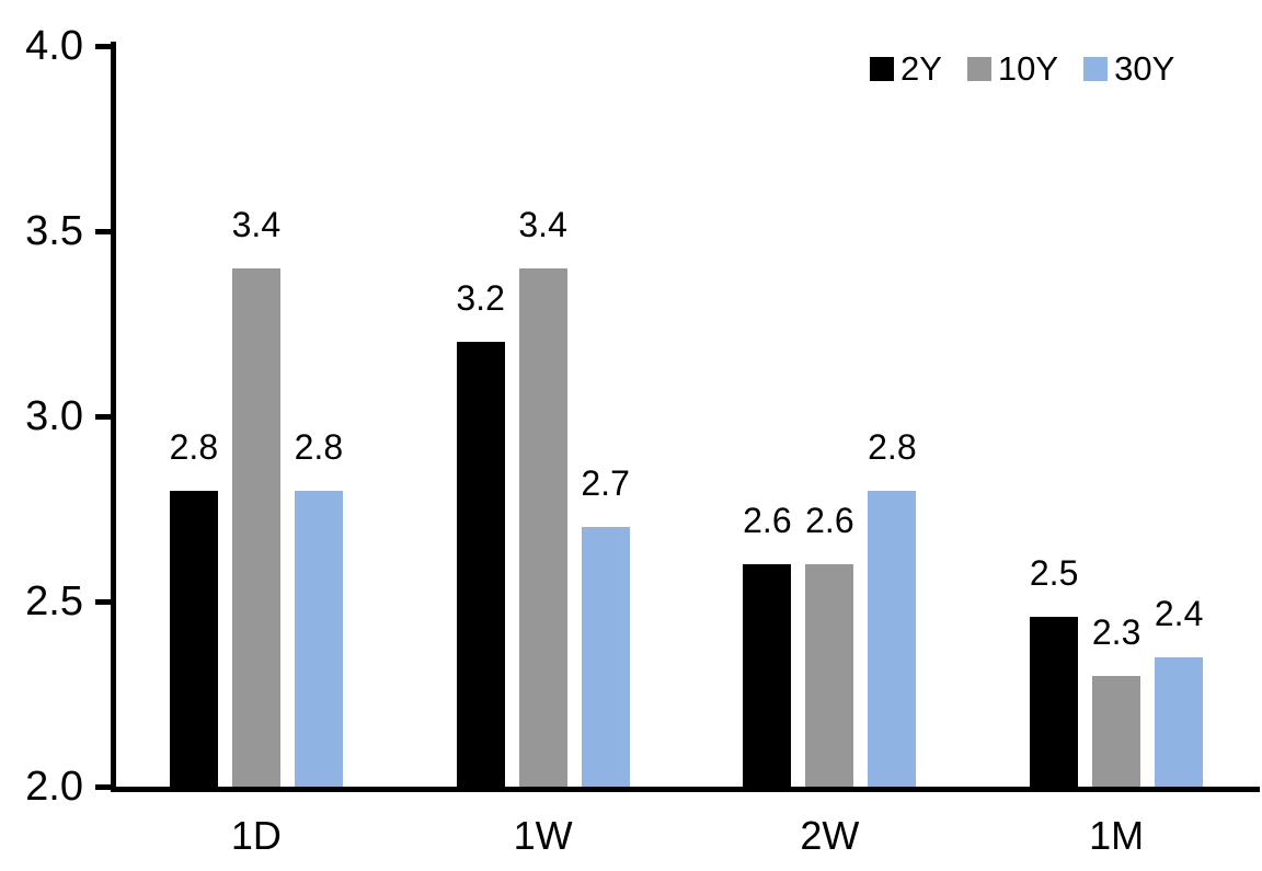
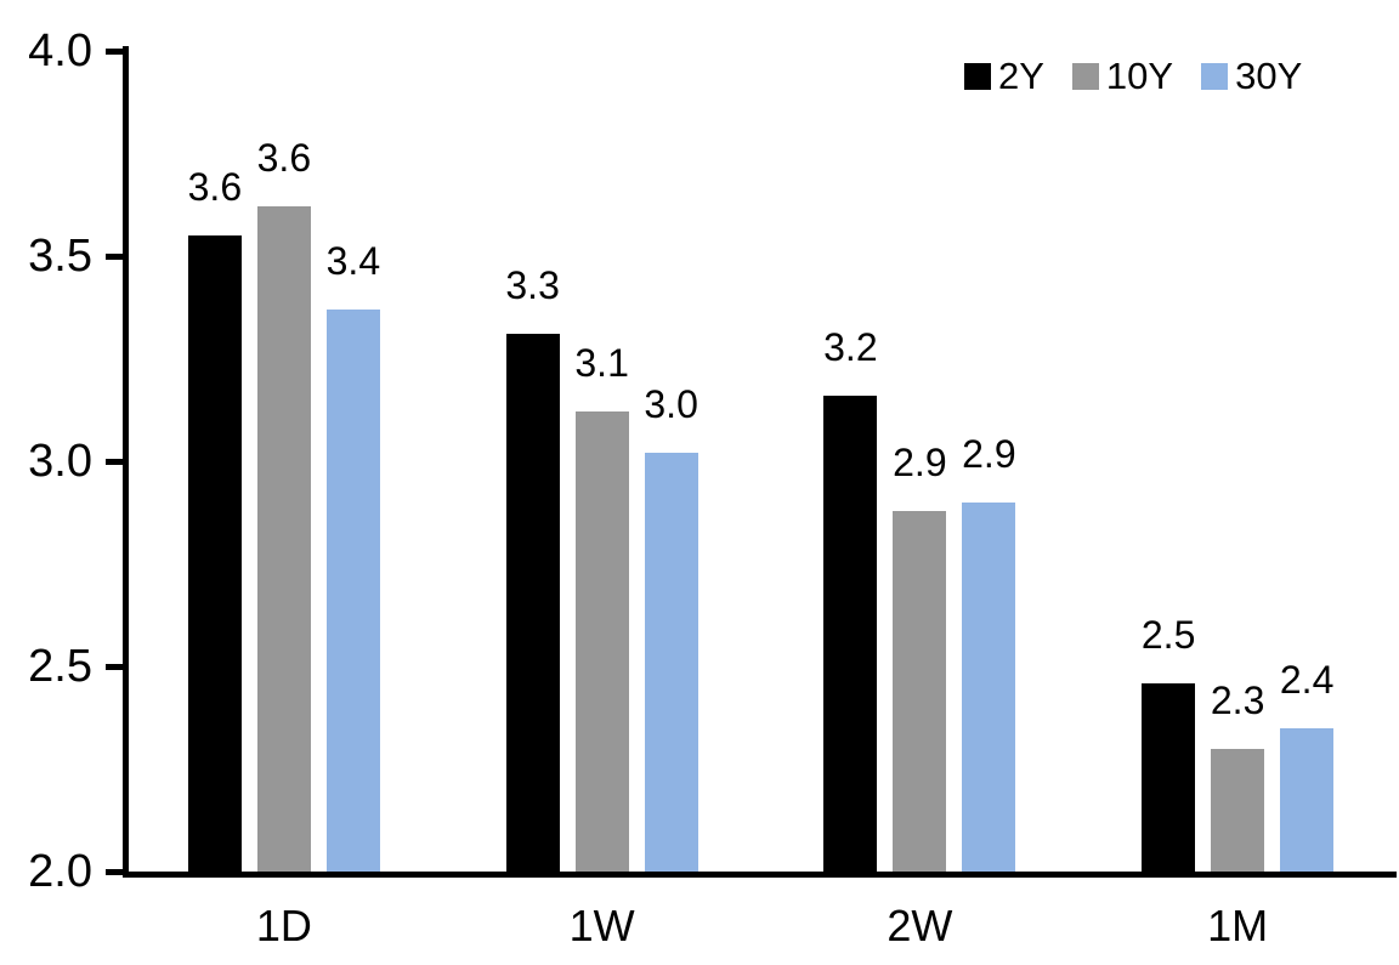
2Y/1D: 2.8 -> 3.6
10Y/1D: 3.4 -> 3.6
30Y/1D: 2.8 -> 3.4
2Y/1W: 3.2 -> 3.3
10Y/1W: 3.4 -> 3.1
30Y/1W: 2.7 -> 3.0
2Y/2W: 2.6 -> 3.2
10Y/2W: 2.6 -> 2.9
30Y/2W: 2.8 -> 2.9
